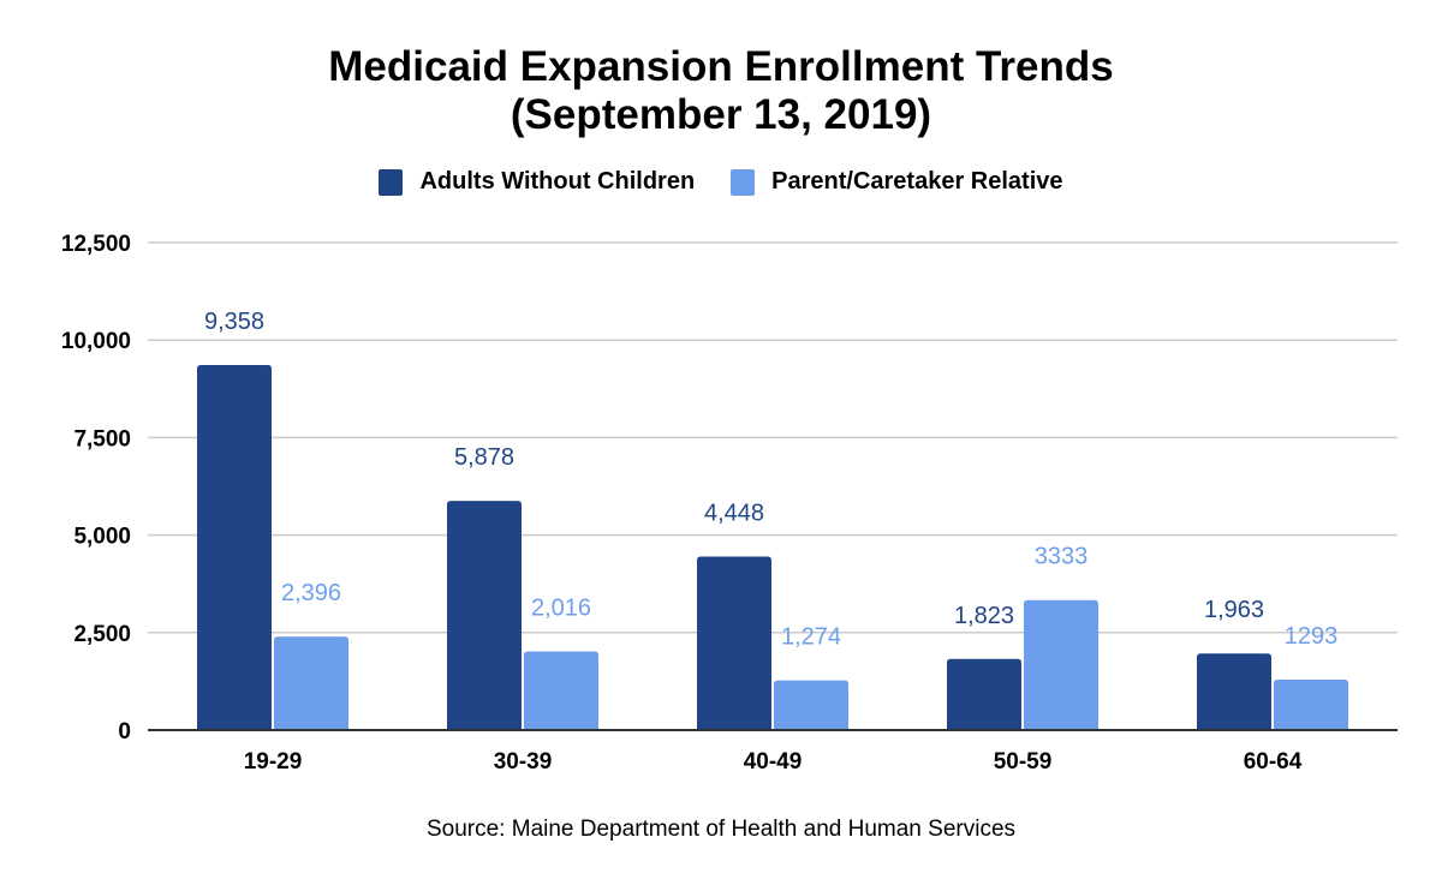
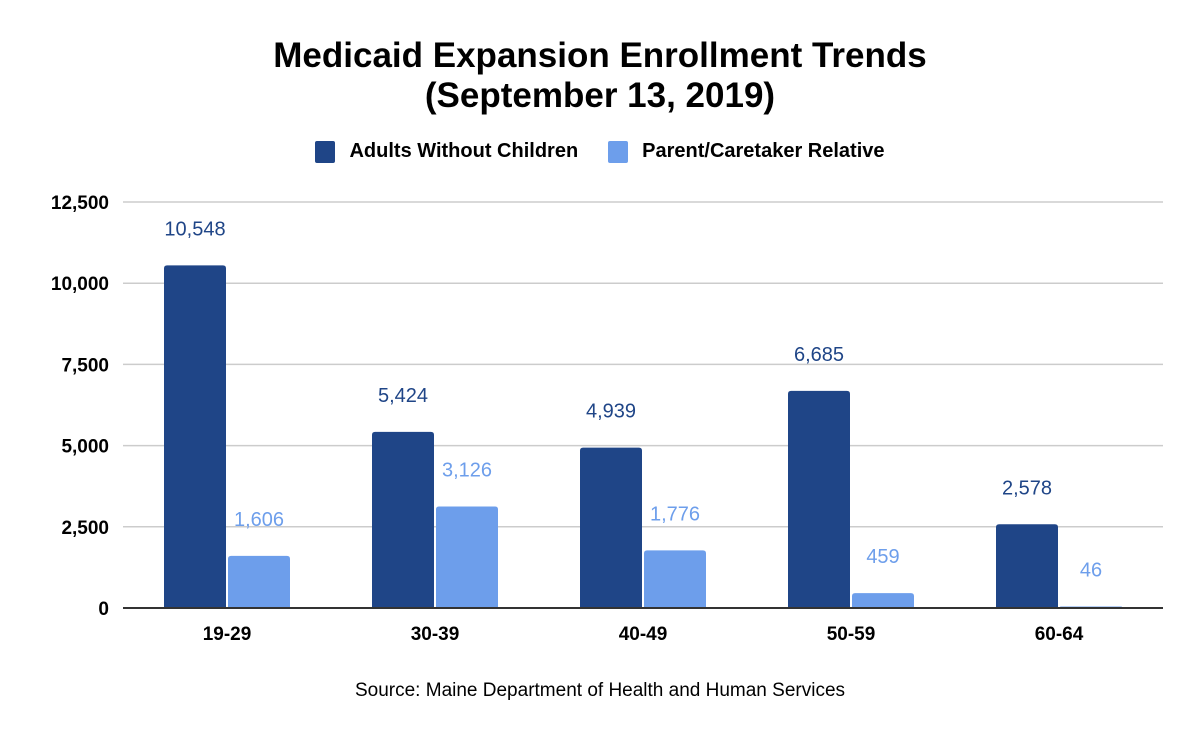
Adults Without Children/19-29: 9,358 -> 10,548
Parent/Caretaker Relative/19-29: 2,396 -> 1,606
Adults Without Children/30-39: 5,878 -> 5,424
Parent/Caretaker Relative/30-39: 2,016 -> 3,126
Adults Without Children/40-49: 4,448 -> 4,939
Parent/Caretaker Relative/40-49: 1,274 -> 1,776
Adults Without Children/50-59: 1,823 -> 6,685
Parent/Caretaker Relative/50-59: 3333 -> 459
Adults Without Children/60-64: 1,963 -> 2,578
Parent/Caretaker Relative/60-64: 1293 -> 46
